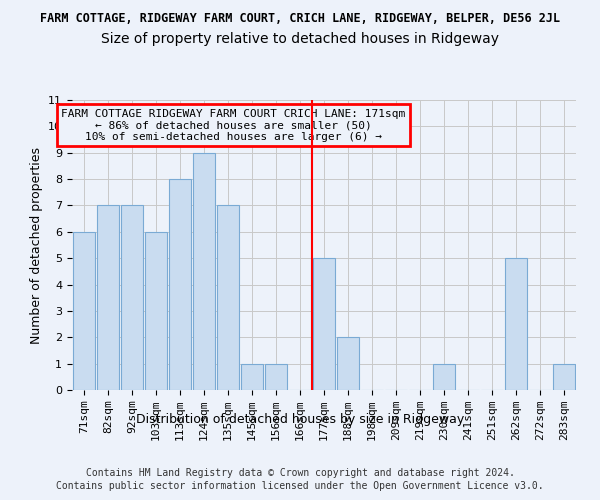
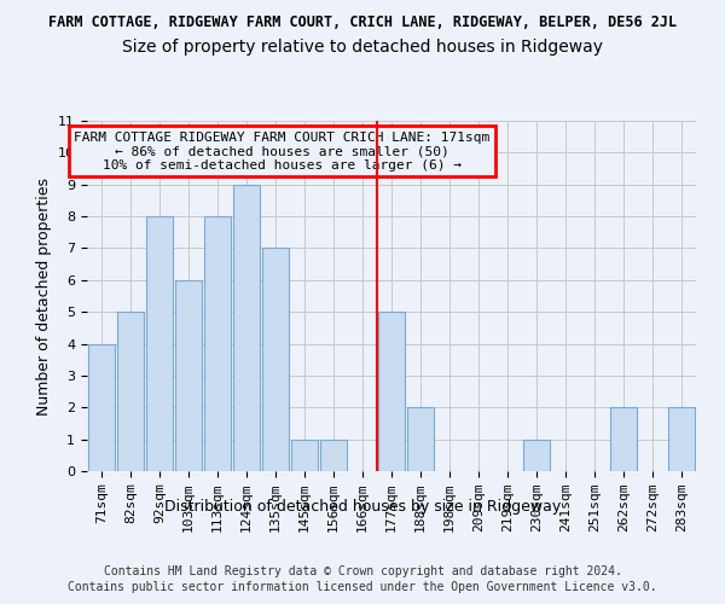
71sqm: 6 -> 4
82sqm: 7 -> 5
92sqm: 7 -> 8
262sqm: 5 -> 2
283sqm: 1 -> 2
